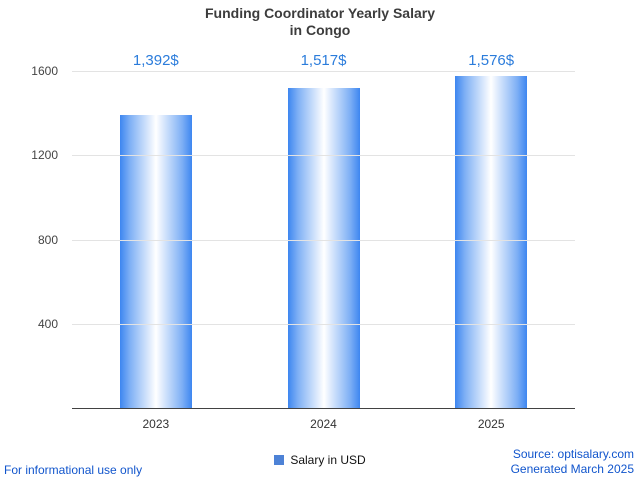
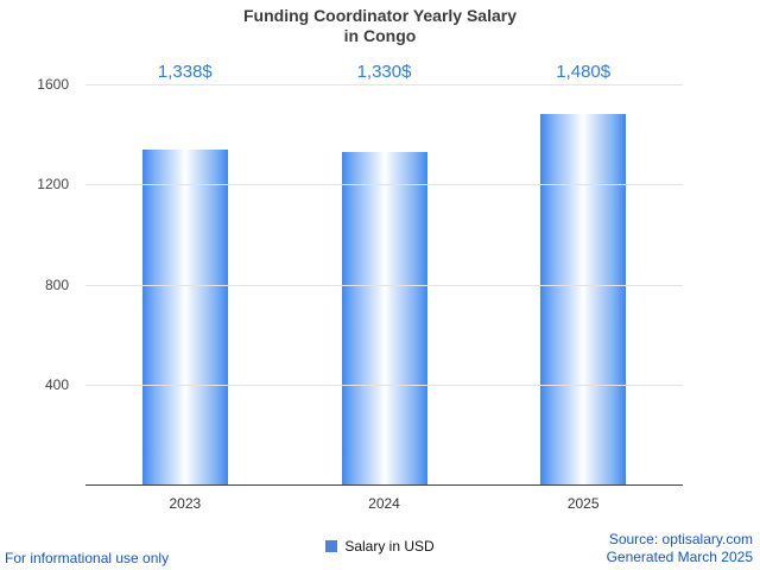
2023: 1,392 -> 1,338
2024: 1,517 -> 1,330
2025: 1,576 -> 1,480
